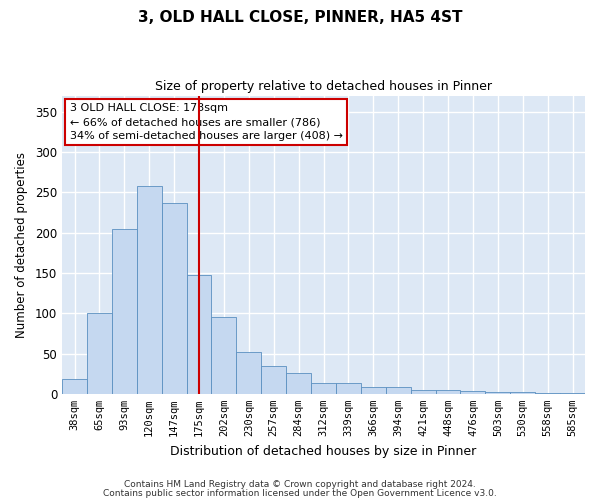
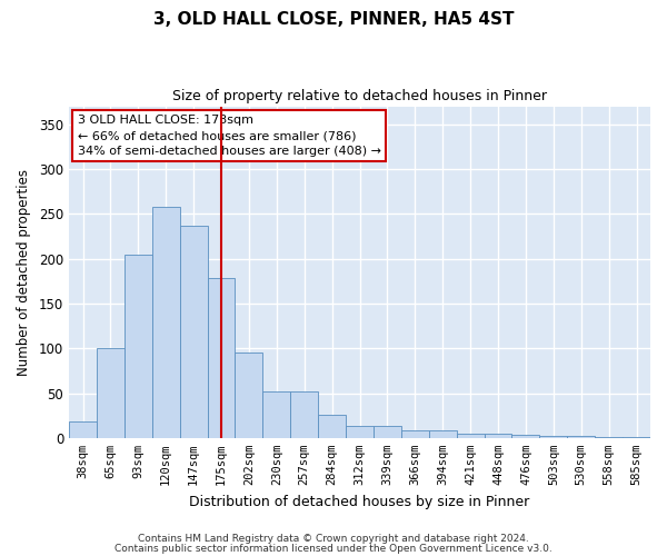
175sqm: 148 -> 178
257sqm: 35 -> 52
